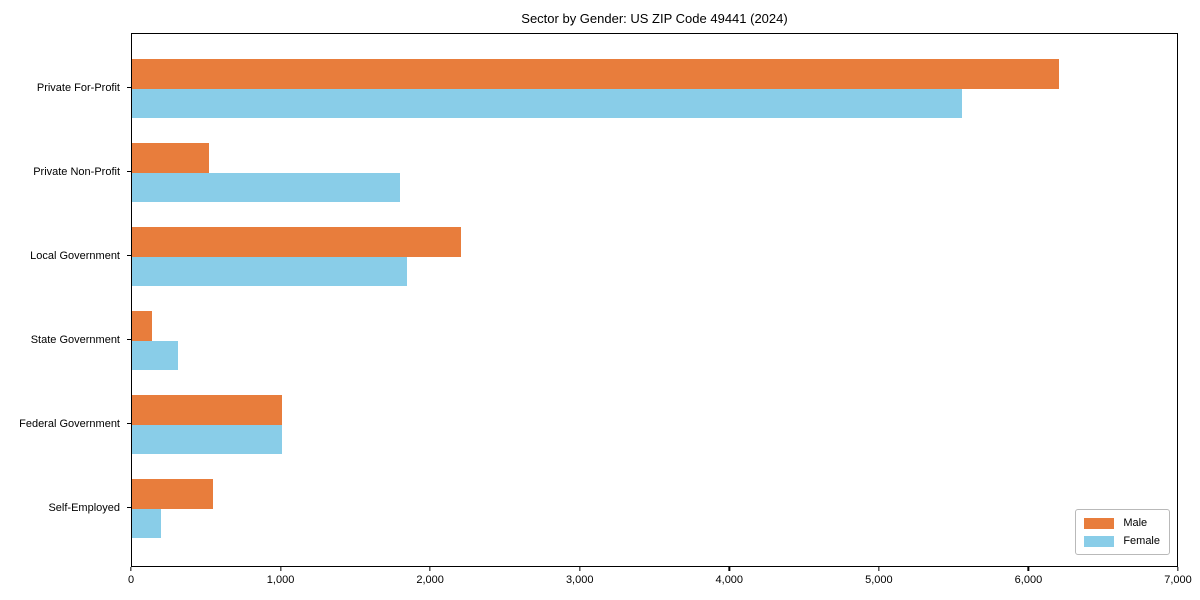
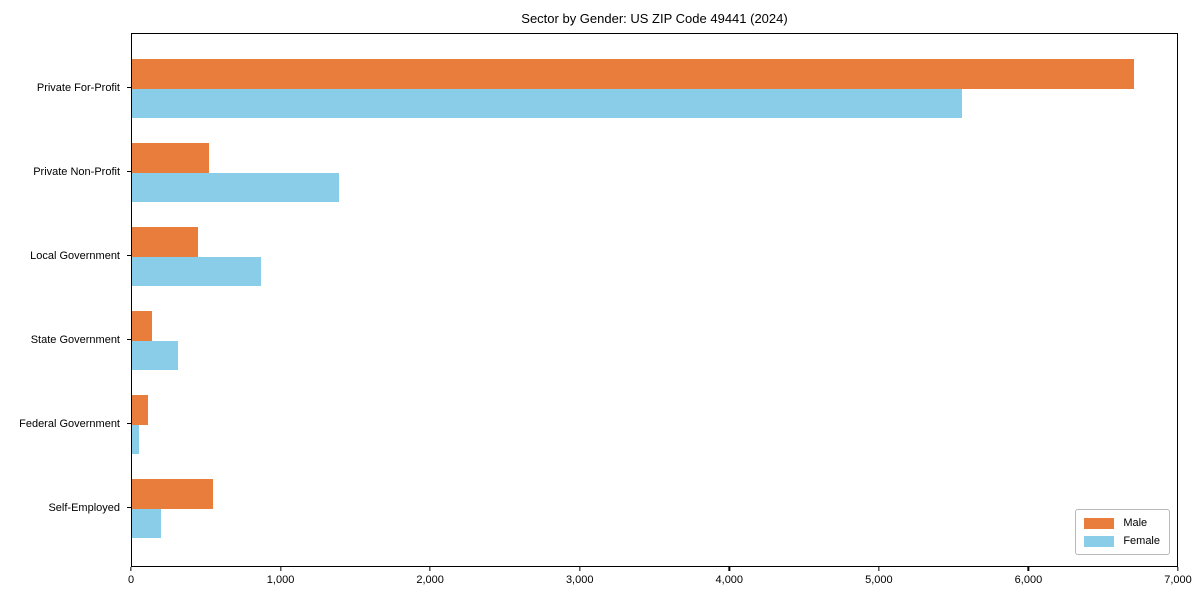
Male/Private For-Profit: 6200 -> 6700
Female/Private Non-Profit: 1790 -> 1380
Male/Local Government: 2200 -> 440
Female/Local Government: 1840 -> 860
Male/Federal Government: 1000 -> 100
Female/Federal Government: 1000 -> 40
